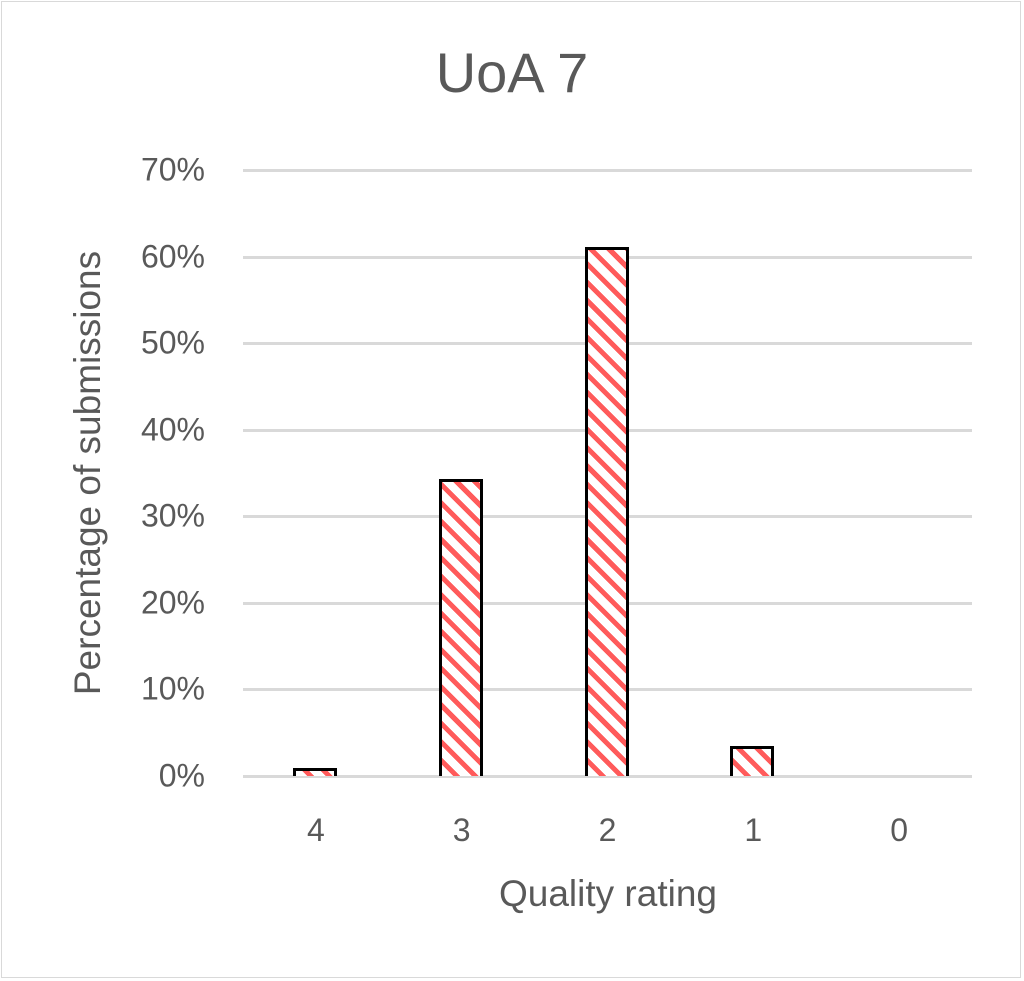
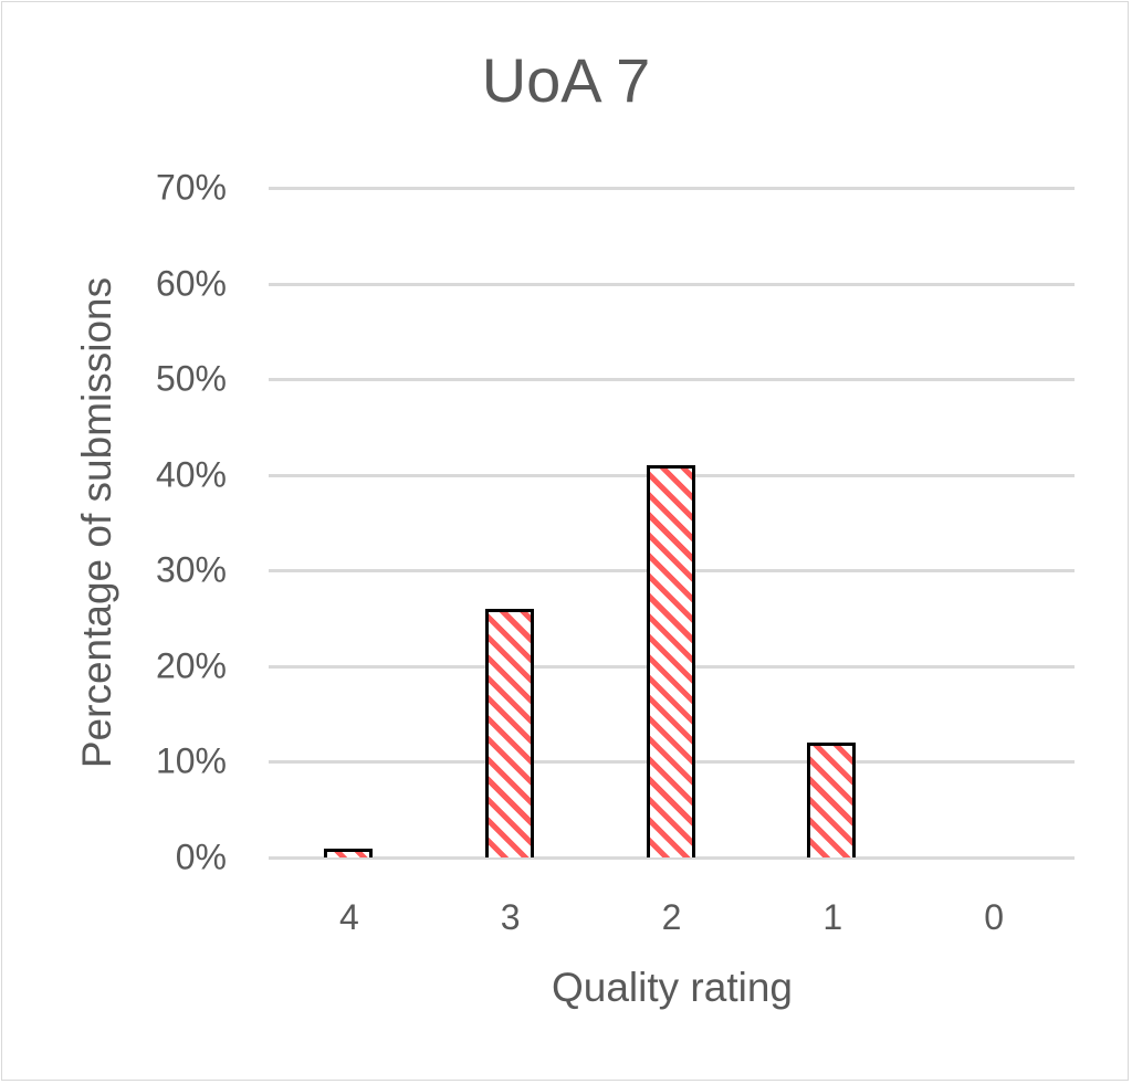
3: 34% -> 26%
2: 61% -> 41%
1: 4% -> 12%
